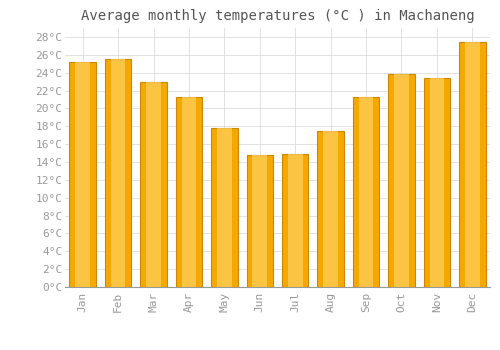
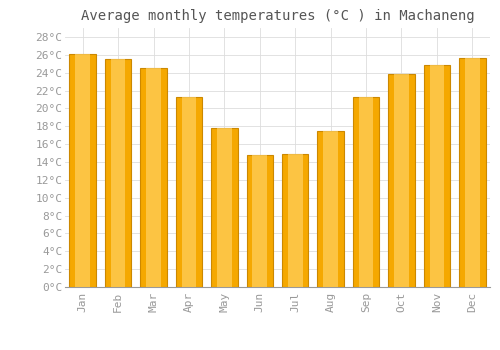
Jan: 25.2°C -> 26.1°C
Mar: 23.0°C -> 24.5°C
Nov: 23.4°C -> 24.9°C
Dec: 27.4°C -> 25.6°C
